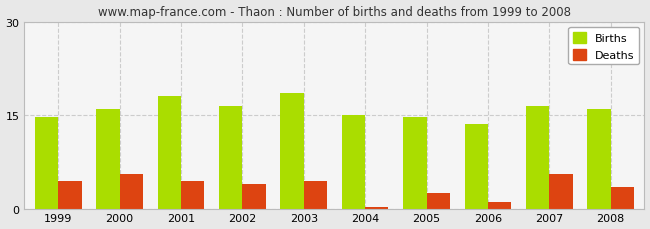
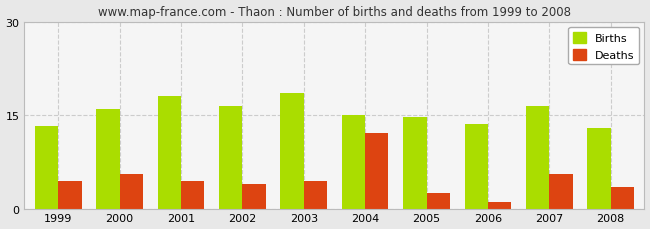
Births/1999: 14.7 -> 13.2
Deaths/2004: 0.3 -> 12.2
Births/2008: 16.0 -> 13.0
